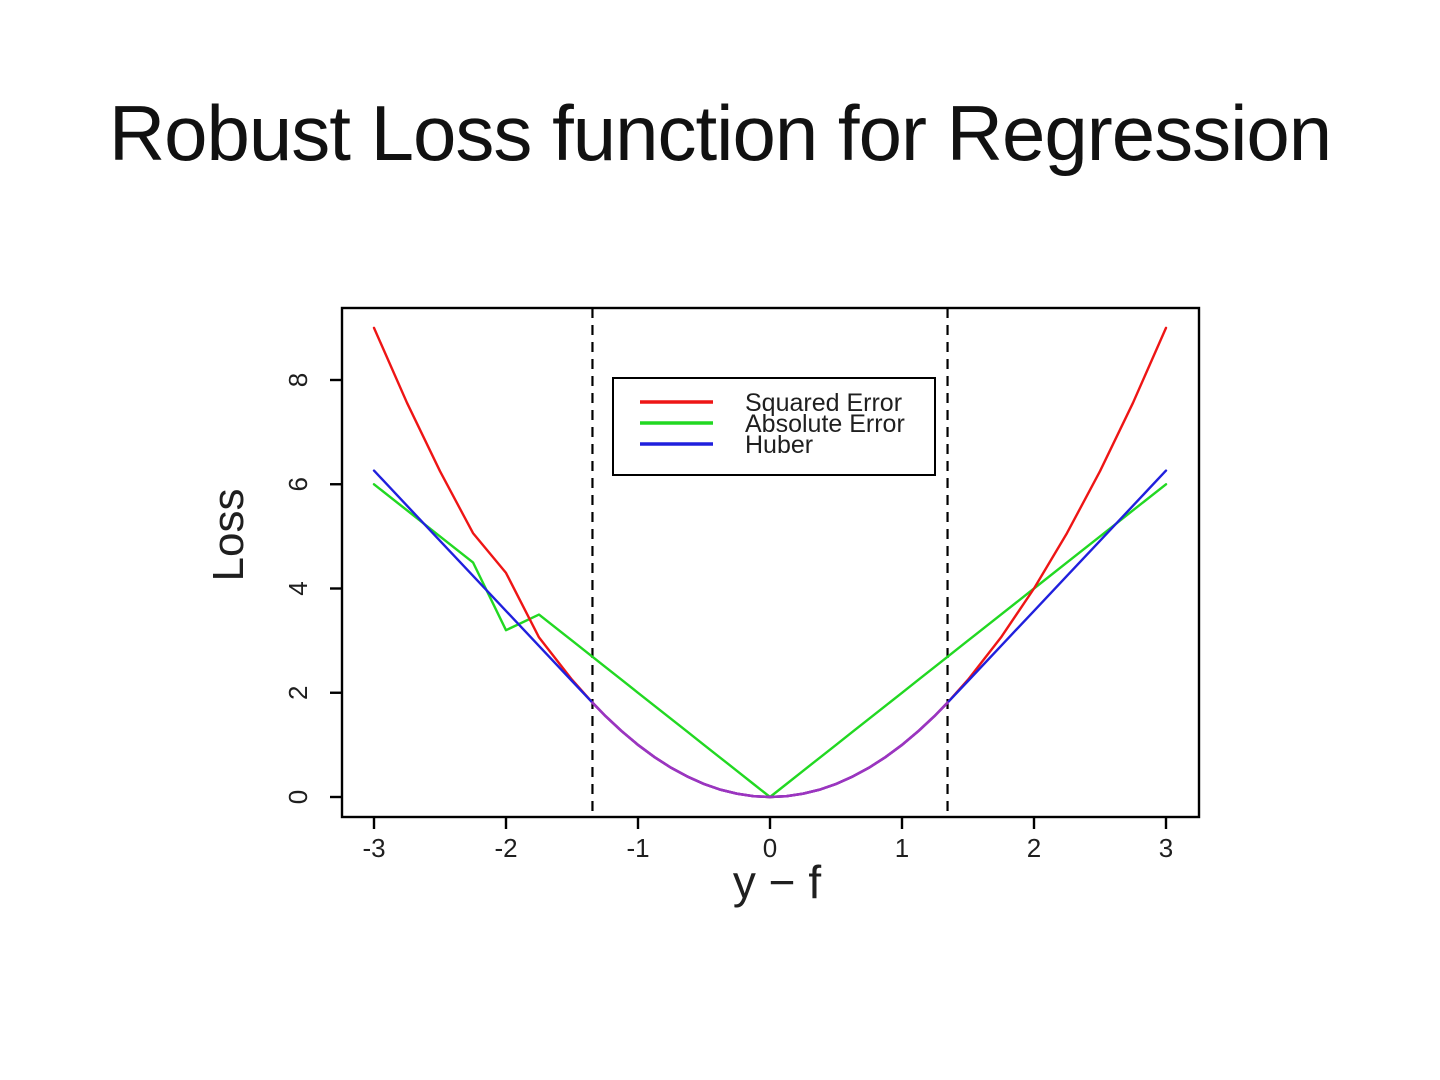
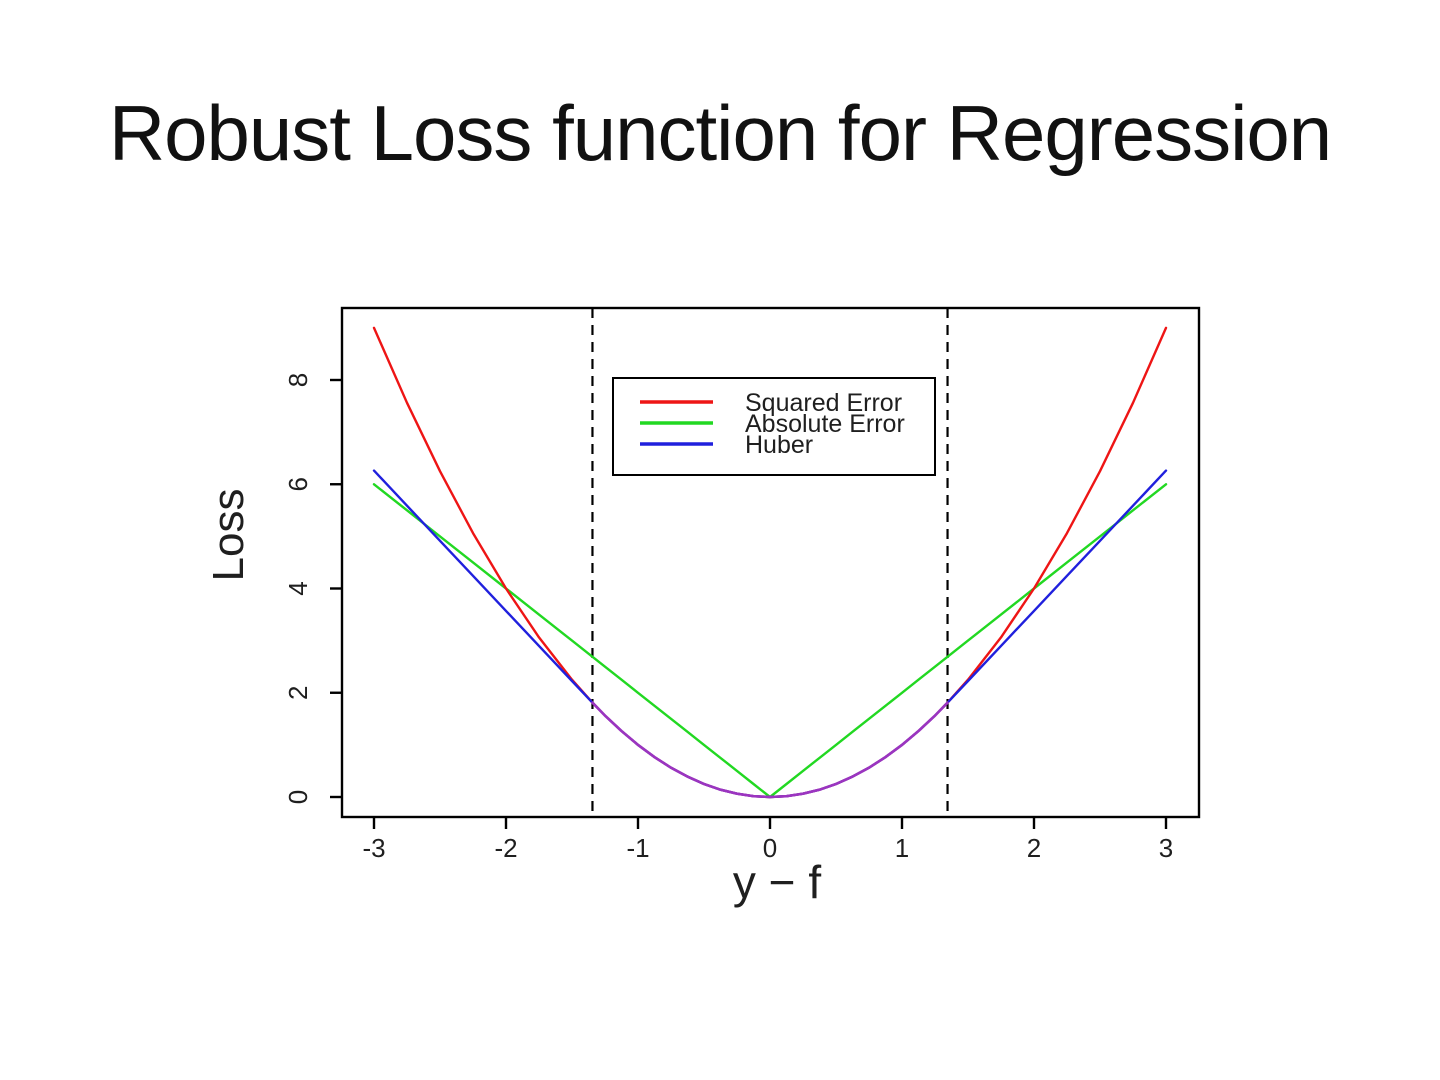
Squared Error/-2: 4.3 -> 4.0
Absolute Error/-2: 3.2 -> 4.0
